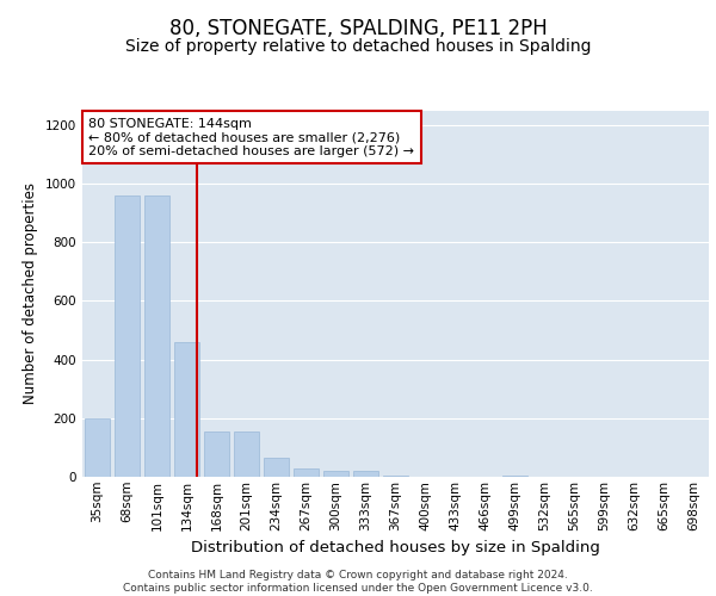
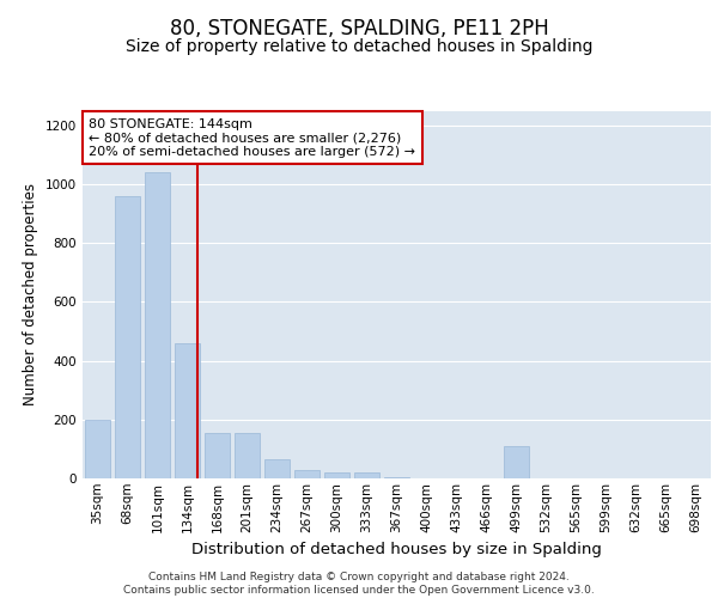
101sqm: 960 -> 1040
499sqm: 5 -> 110
